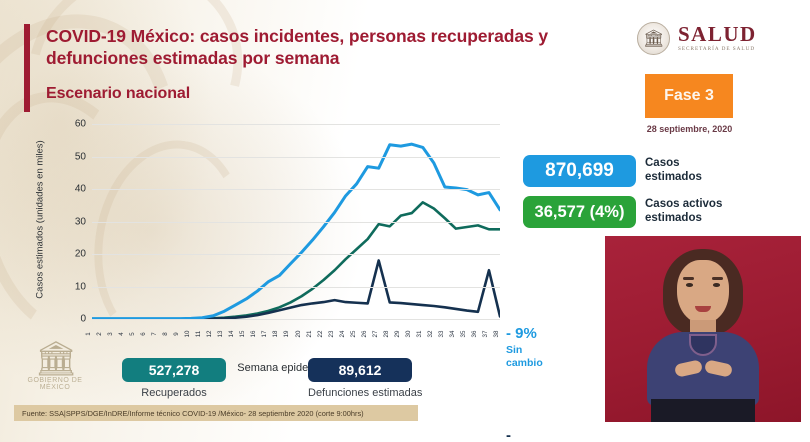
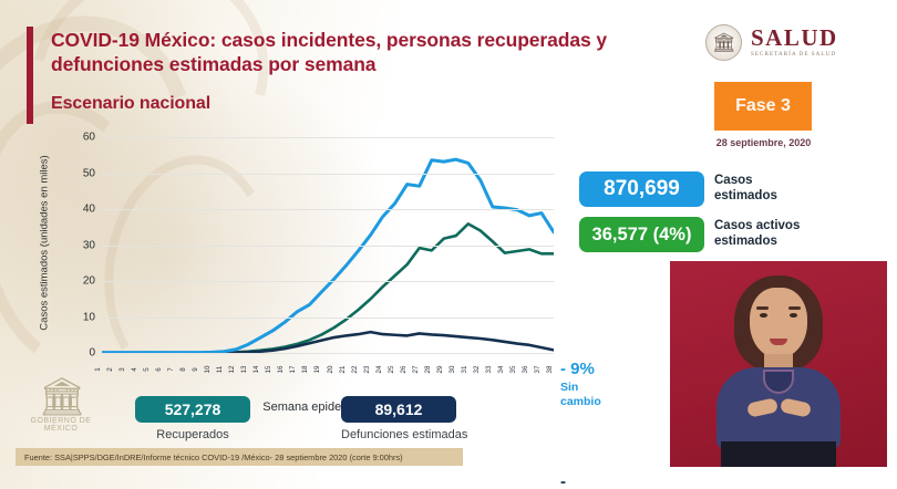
Defunciones estimadas/27: 18 -> 5
Defunciones estimadas/37: 15 -> 2
